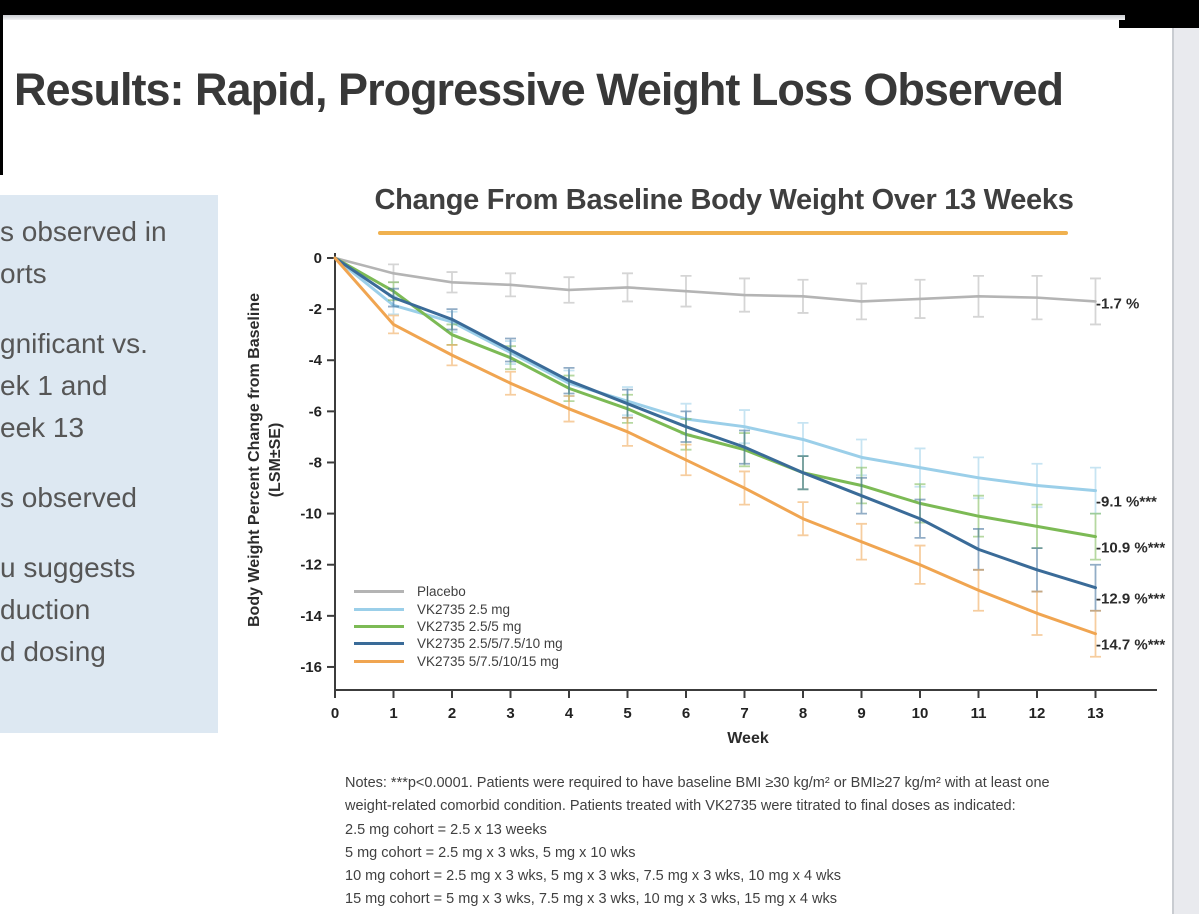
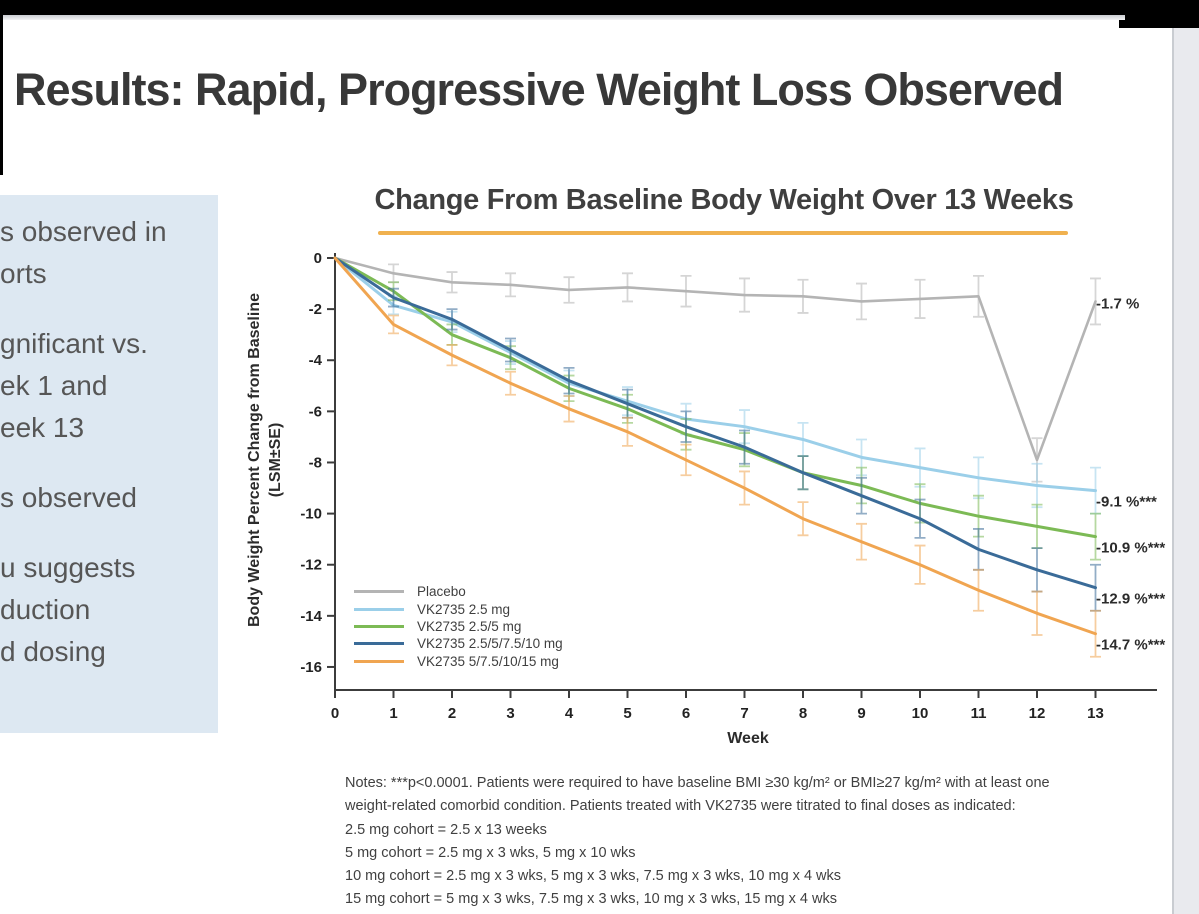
Placebo/12: -1.6 -> -7.9
